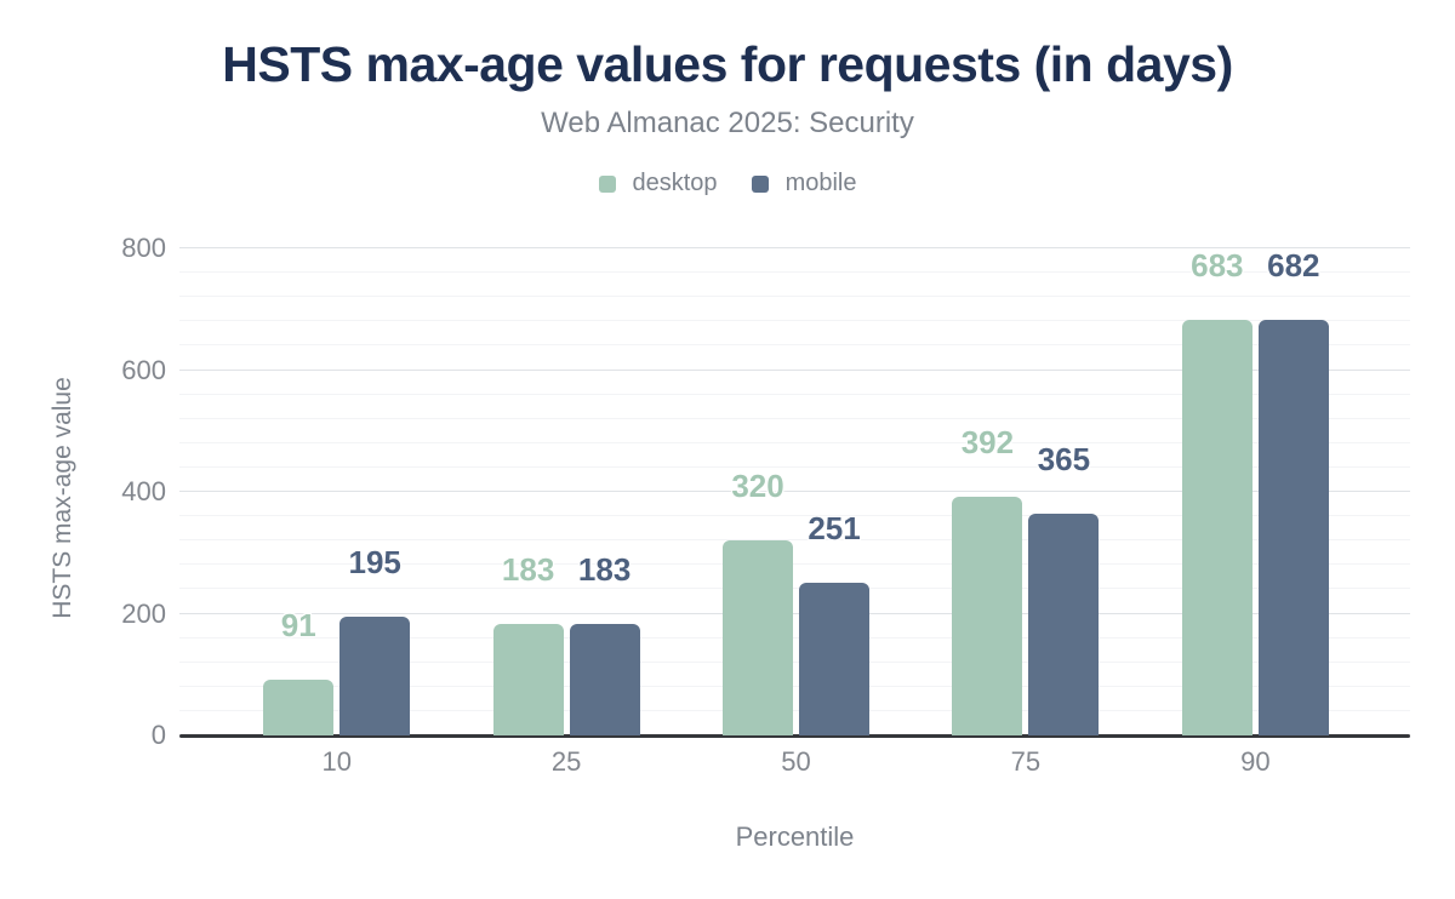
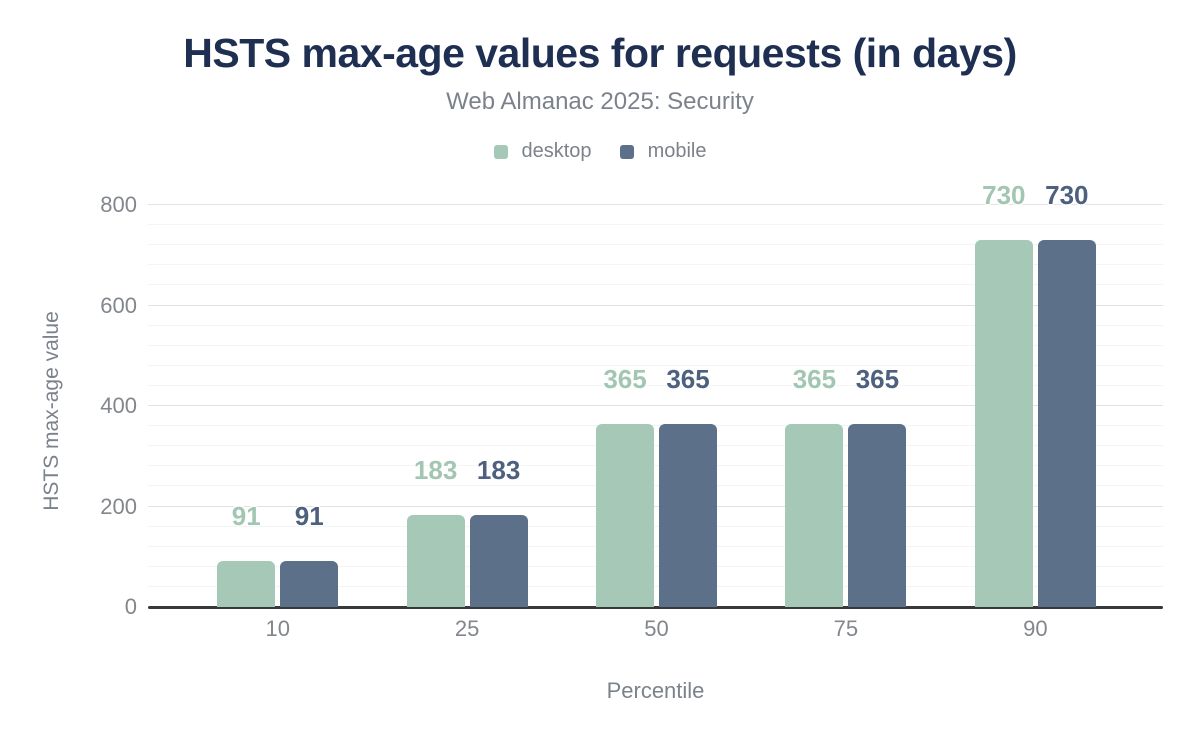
mobile/10: 195 -> 91
desktop/50: 320 -> 365
mobile/50: 251 -> 365
desktop/75: 392 -> 365
desktop/90: 683 -> 730
mobile/90: 682 -> 730
